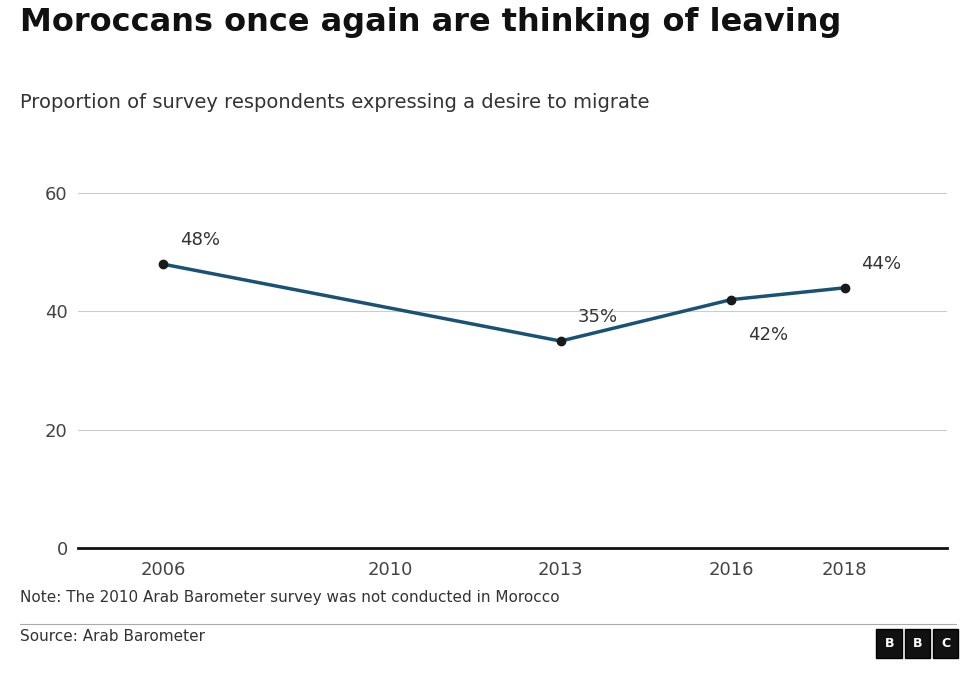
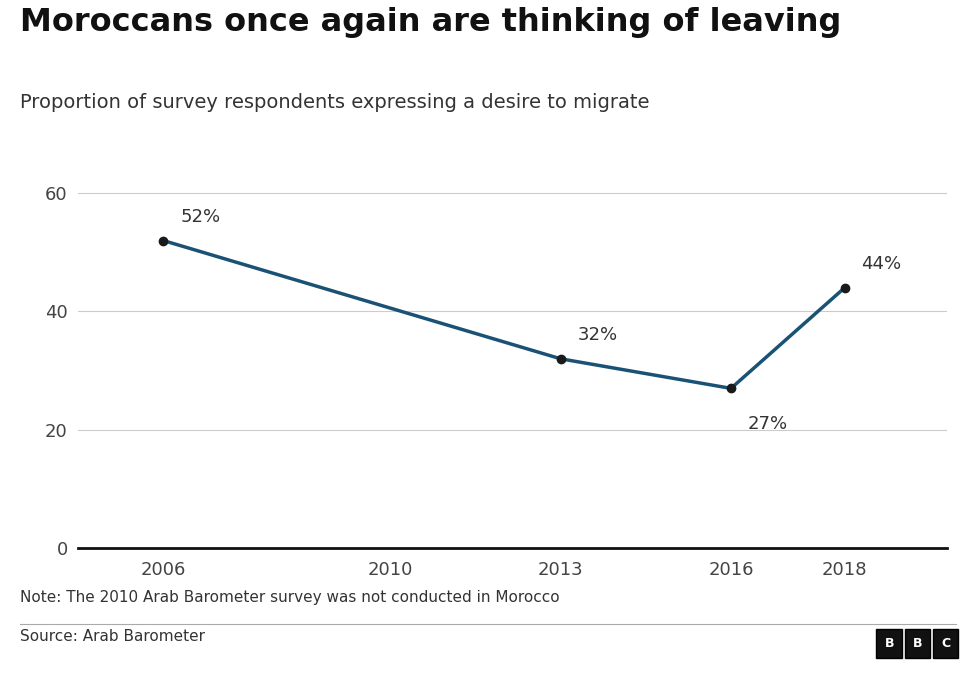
2006: 48% -> 52%
2013: 35% -> 32%
2016: 42% -> 27%
